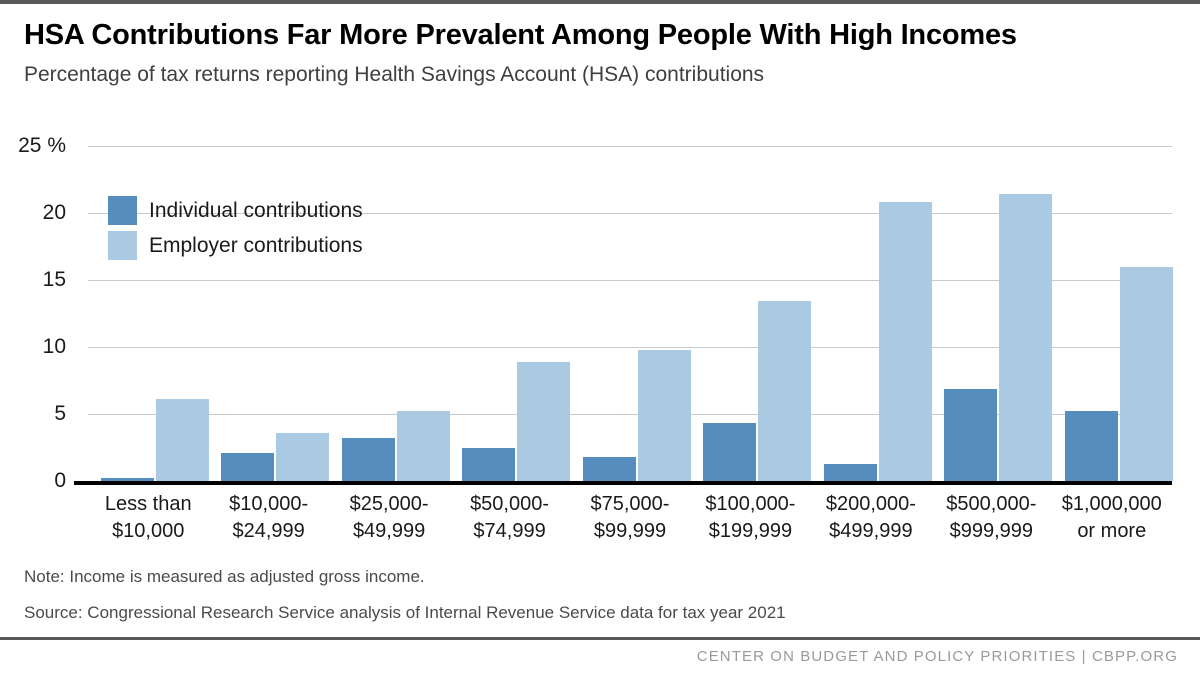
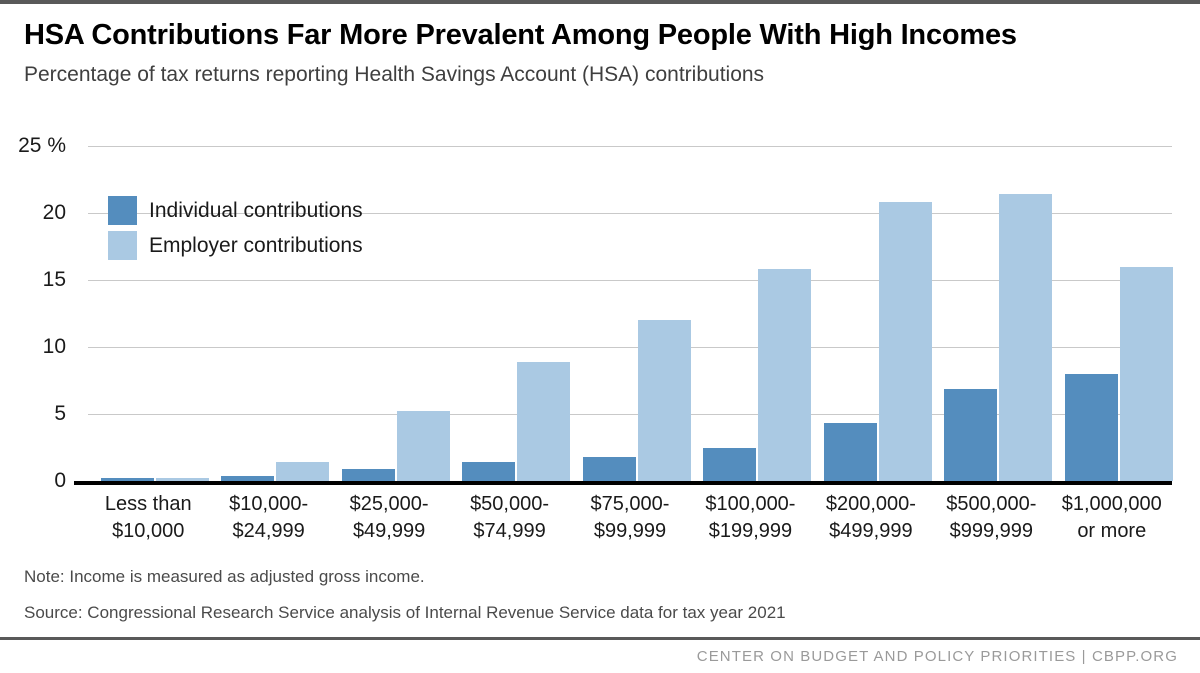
Employer contributions/Less than $10,000: 6.1% -> 0.2%
Individual contributions/$10,000- $24,999: 2.1% -> 0.3%
Employer contributions/$10,000- $24,999: 3.6% -> 1.4%
Individual contributions/$25,000- $49,999: 3.2% -> 0.9%
Individual contributions/$50,000- $74,999: 2.5% -> 1.4%
Employer contributions/$75,000- $99,999: 9.8% -> 12.0%
Individual contributions/$100,000- $199,999: 4.3% -> 2.5%
Employer contributions/$100,000- $199,999: 13.4% -> 15.8%
Individual contributions/$200,000- $499,999: 1.3% -> 4.3%
Individual contributions/$1,000,000 or more: 5.2% -> 8.0%
